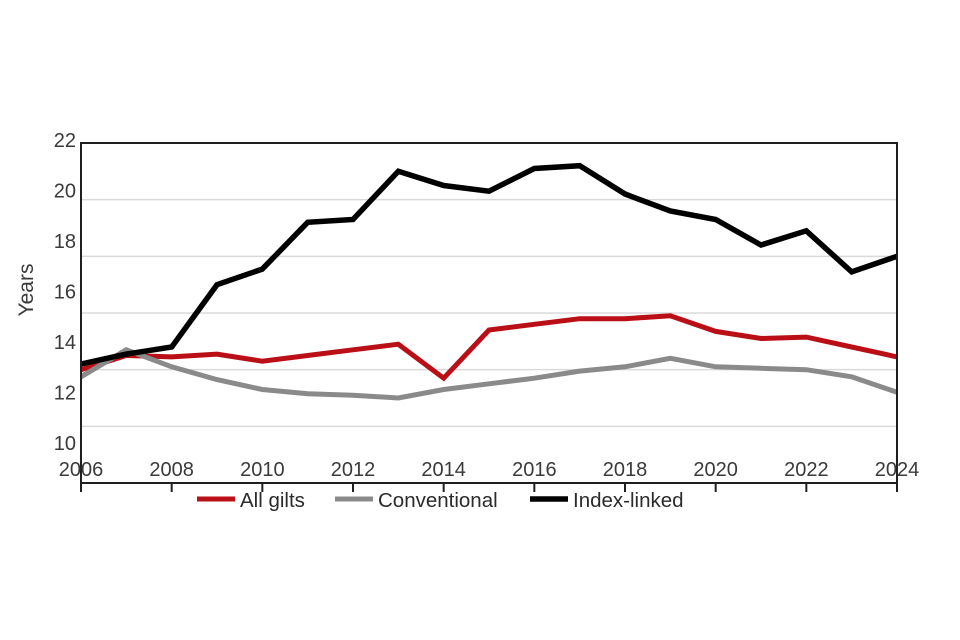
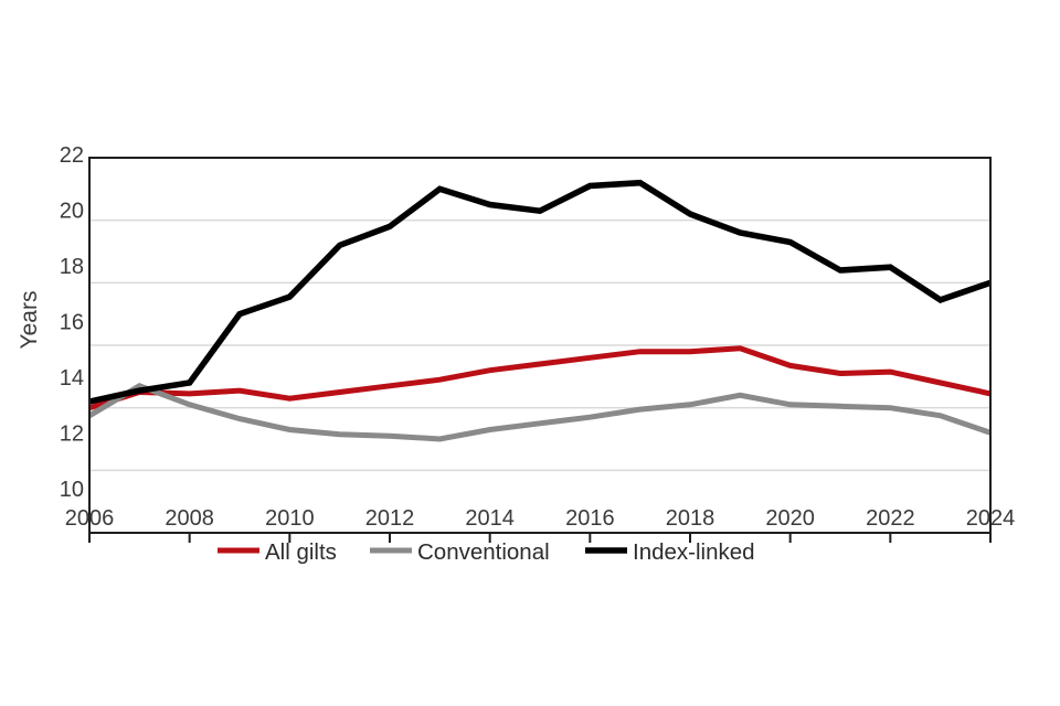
Index-linked/2012: 19.3 -> 19.8
All gilts/2014: 13.7 -> 15.2
Index-linked/2022: 18.9 -> 18.5
